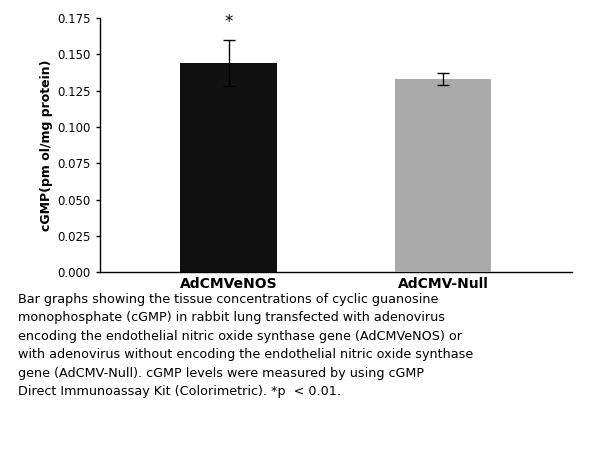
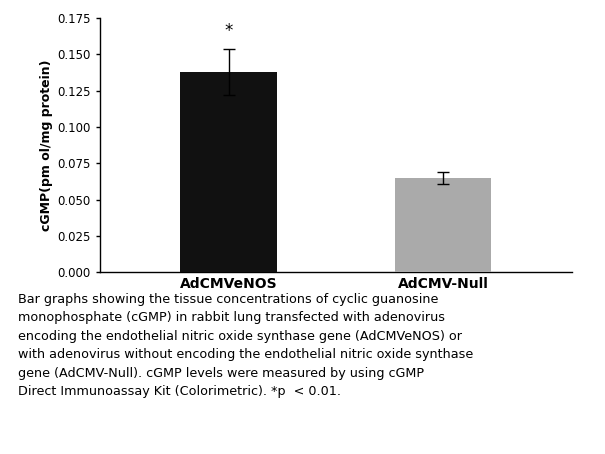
AdCMVeNOS: 0.144 -> 0.138
AdCMV-Null: 0.133 -> 0.065
